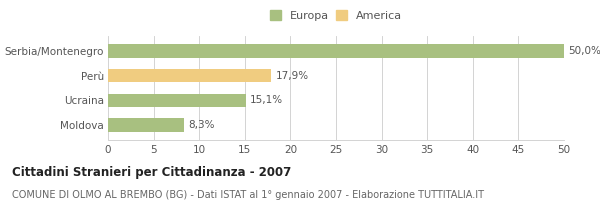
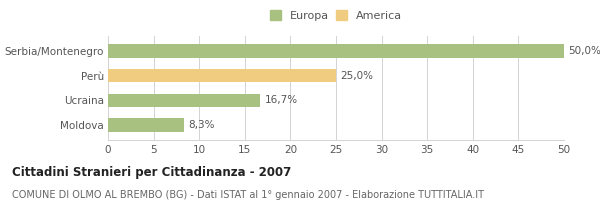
Perù: 17,9% -> 25,0%
Ucraina: 15,1% -> 16,7%
